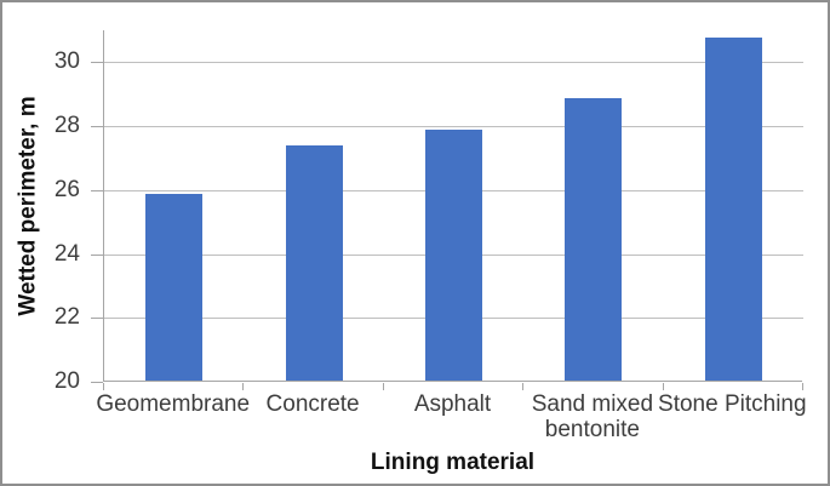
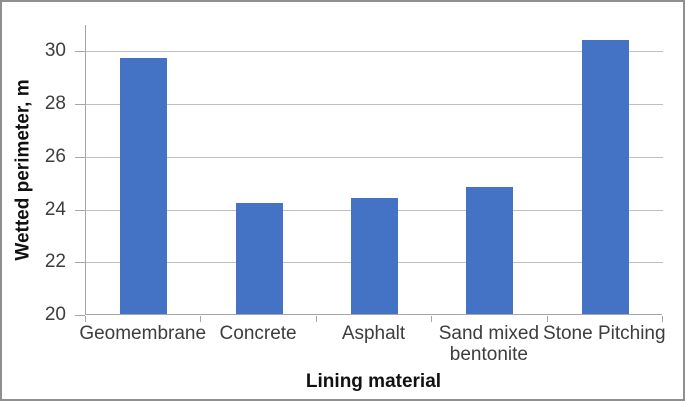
Geomembrane: 25.9 -> 29.7
Concrete: 27.4 -> 24.2
Asphalt: 27.9 -> 24.4
Sand mixed bentonite: 28.9 -> 24.8
Stone Pitching: 30.8 -> 30.4
